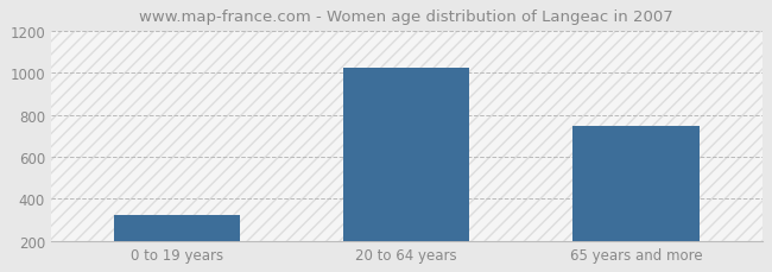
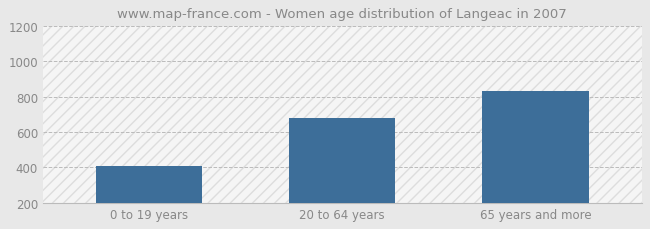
0 to 19 years: 320 -> 410
20 to 64 years: 1020 -> 680
65 years and more: 750 -> 830
